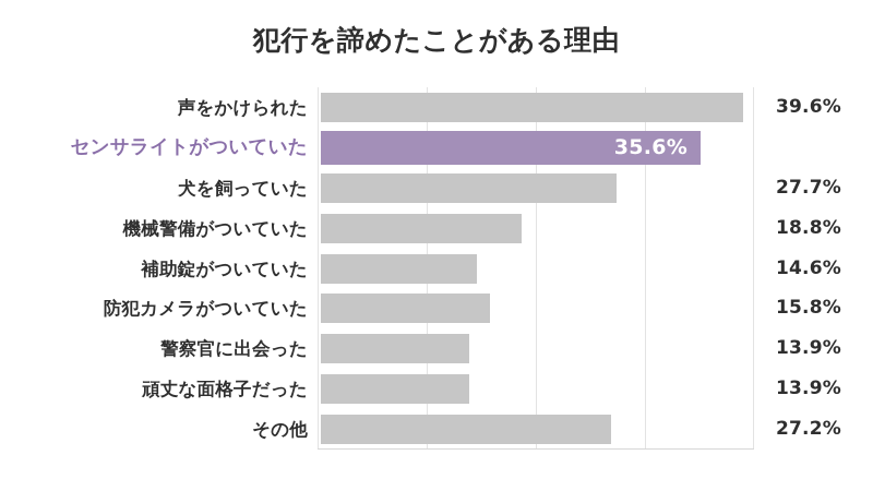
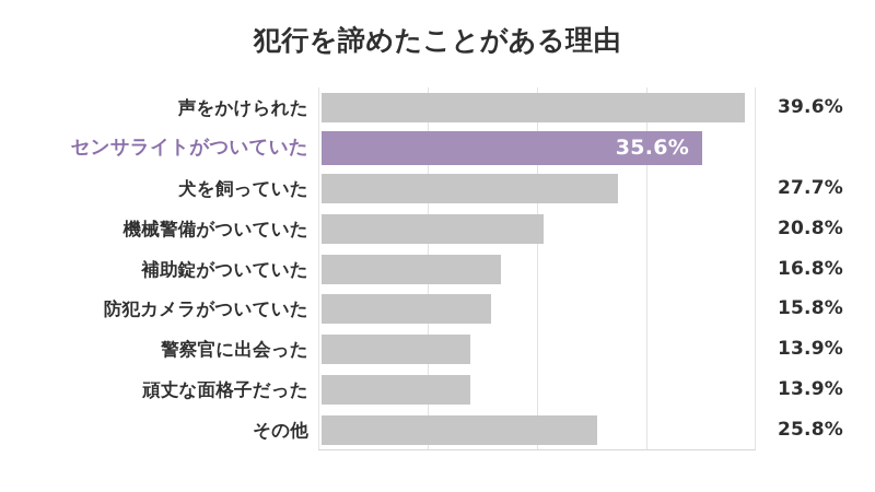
機械警備がついていた: 18.8% -> 20.8%
補助錠がついていた: 14.6% -> 16.8%
その他: 27.2% -> 25.8%
